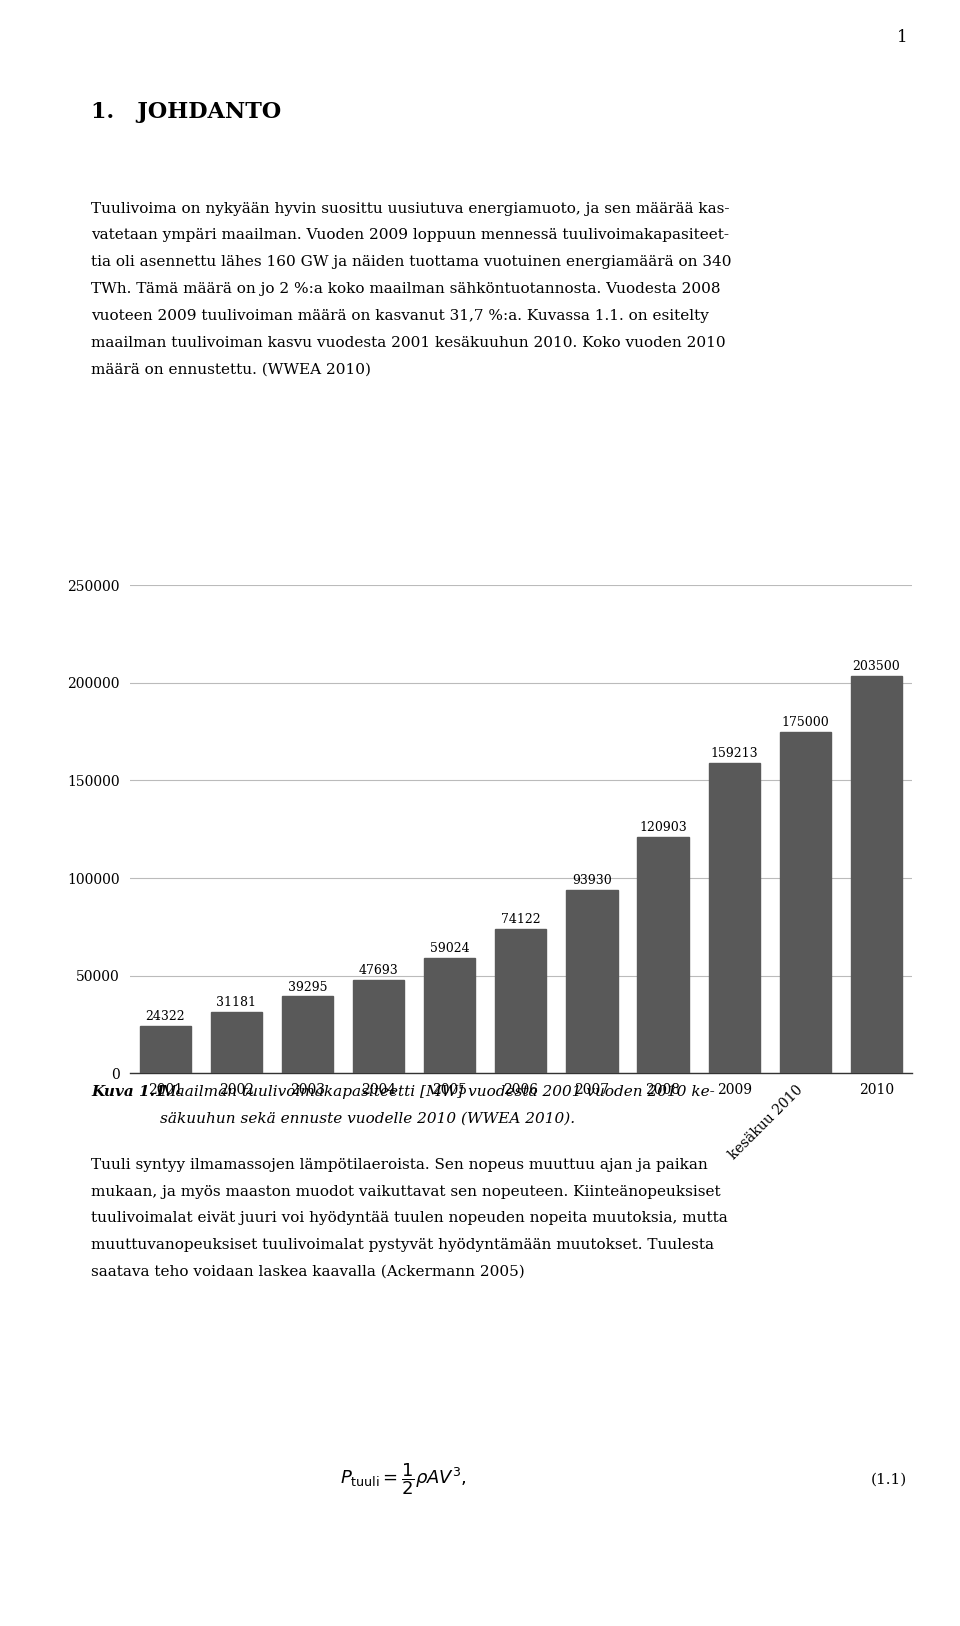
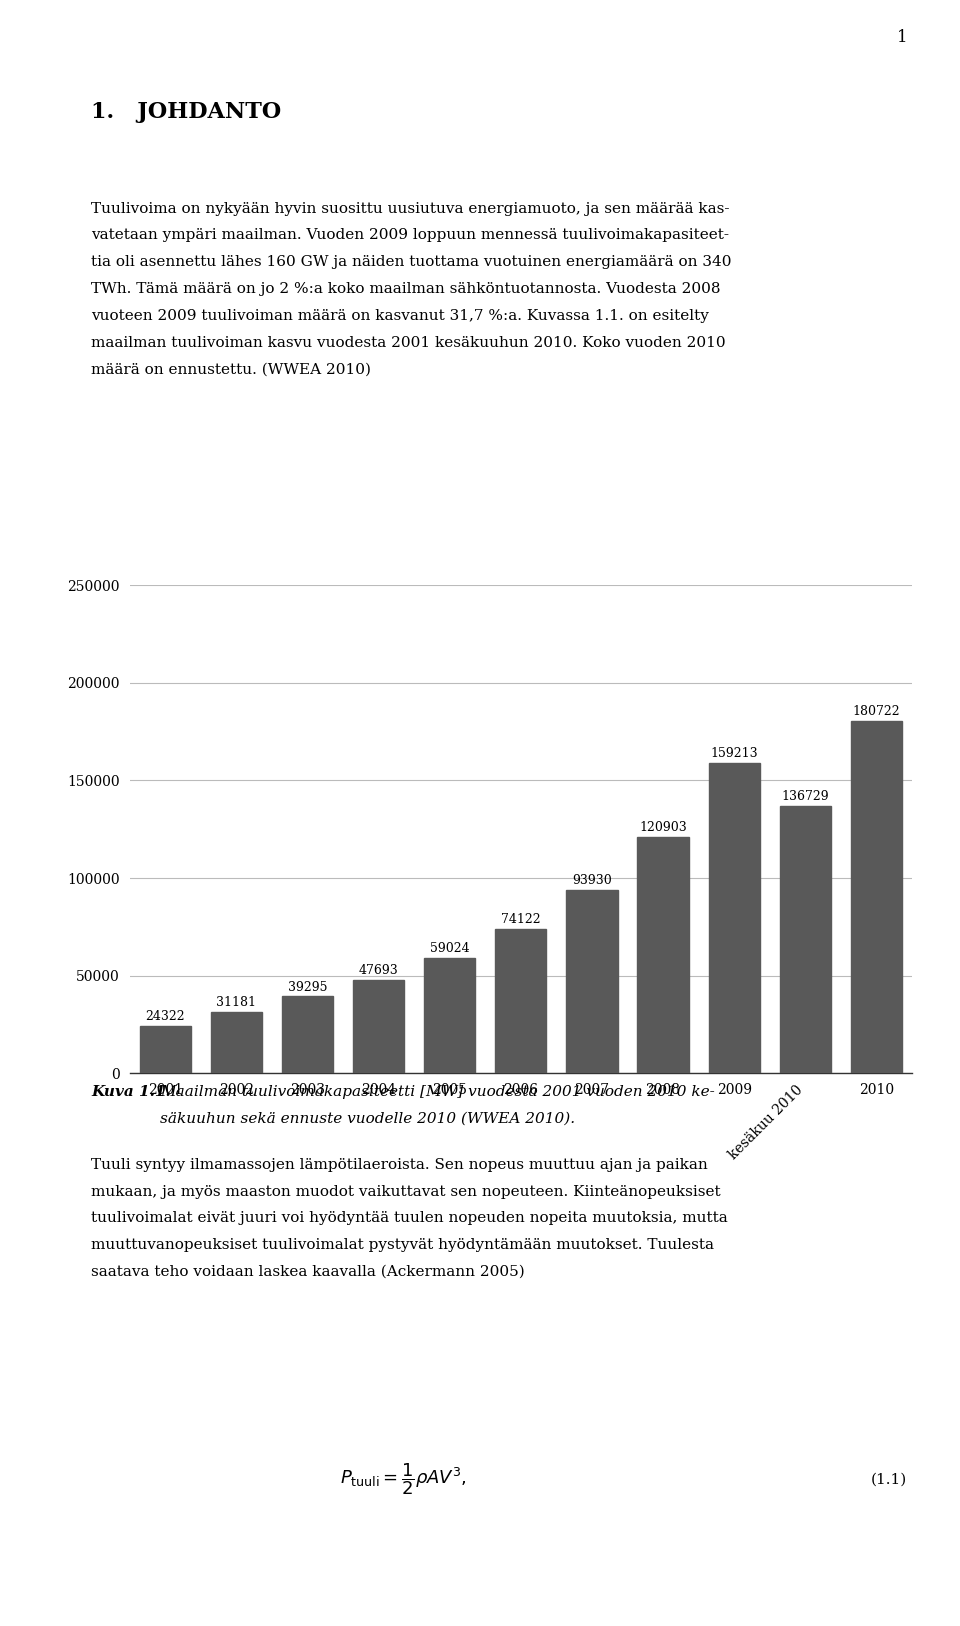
kesäkuu 2010: 175000 -> 136729
2010: 203500 -> 180722
